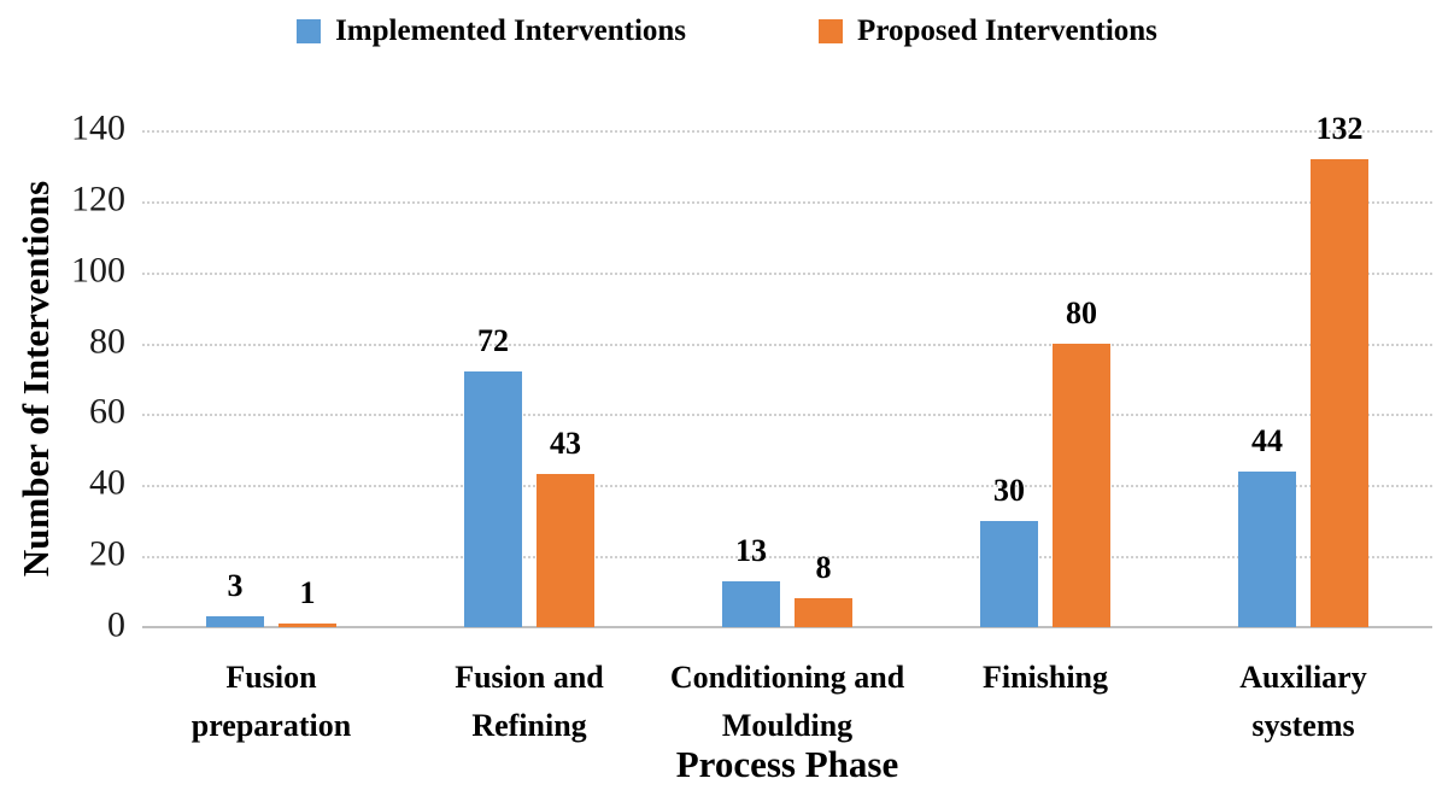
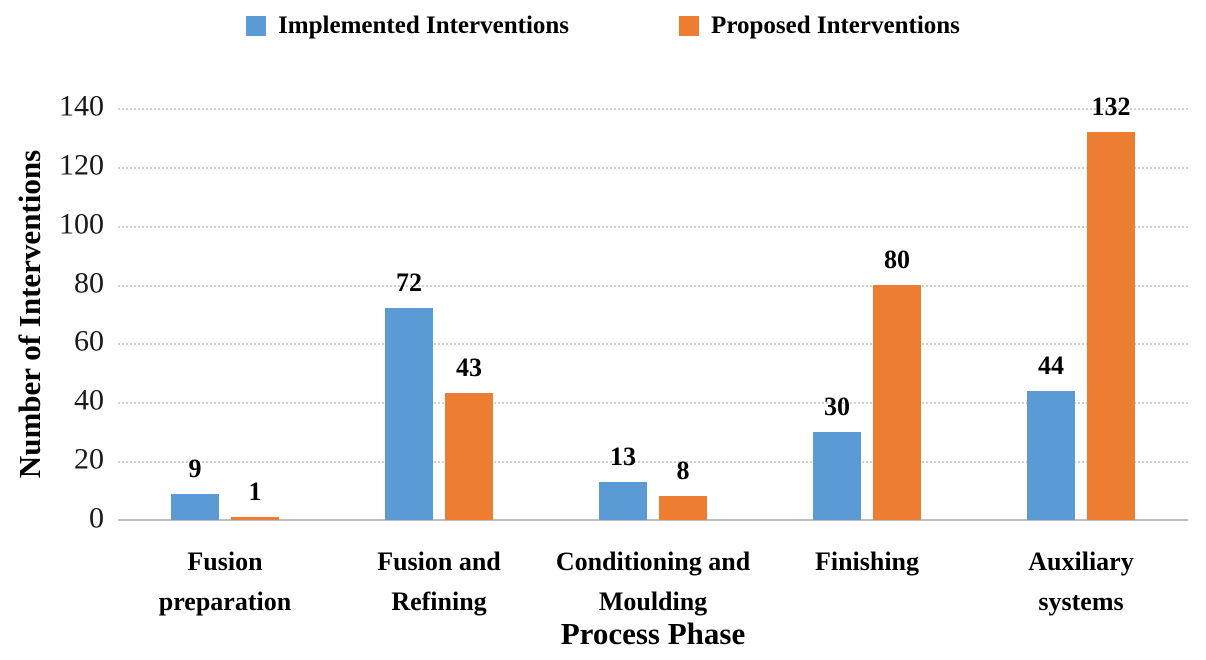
Implemented Interventions/Fusion preparation: 3 -> 9
